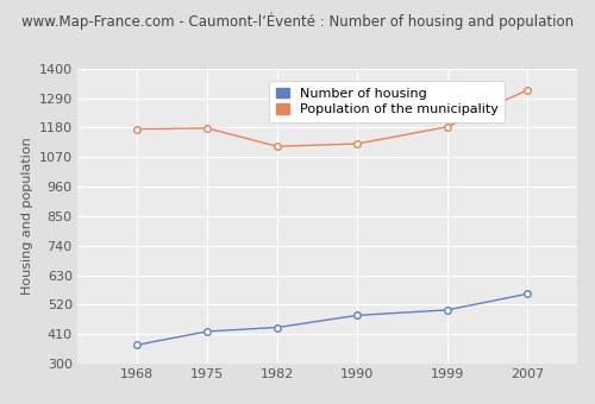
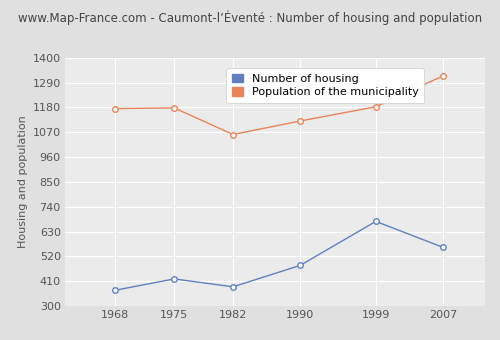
Number of housing/1982: 435 -> 385
Population of the municipality/1982: 1110 -> 1060
Number of housing/1999: 500 -> 675
